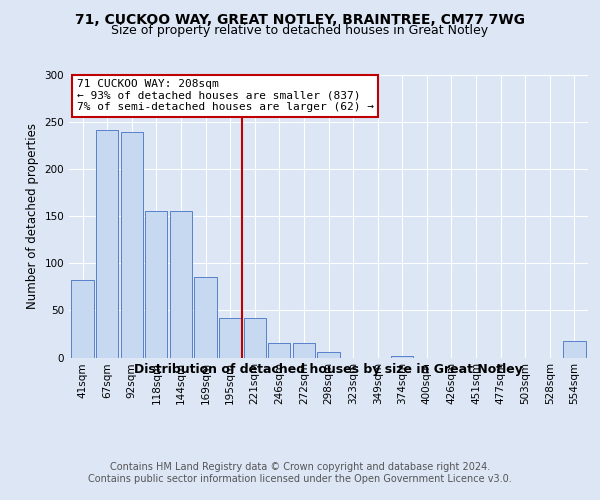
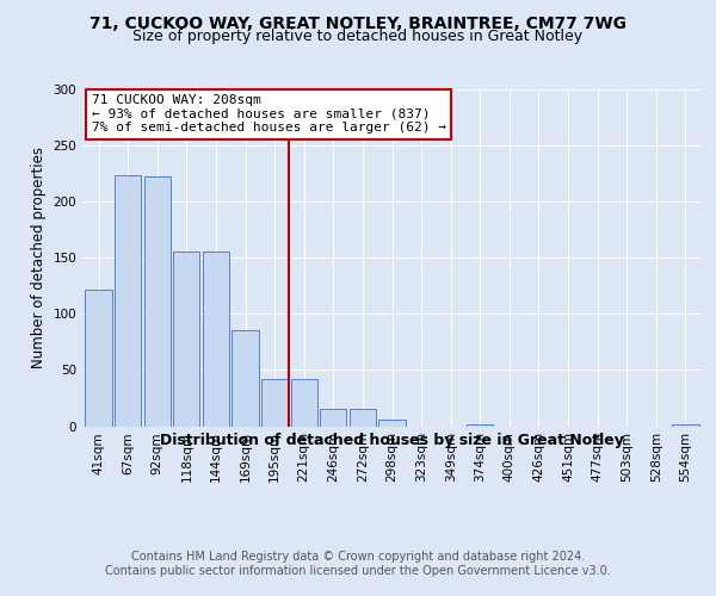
41sqm: 82 -> 122
67sqm: 242 -> 224
92sqm: 240 -> 222
554sqm: 18 -> 2
